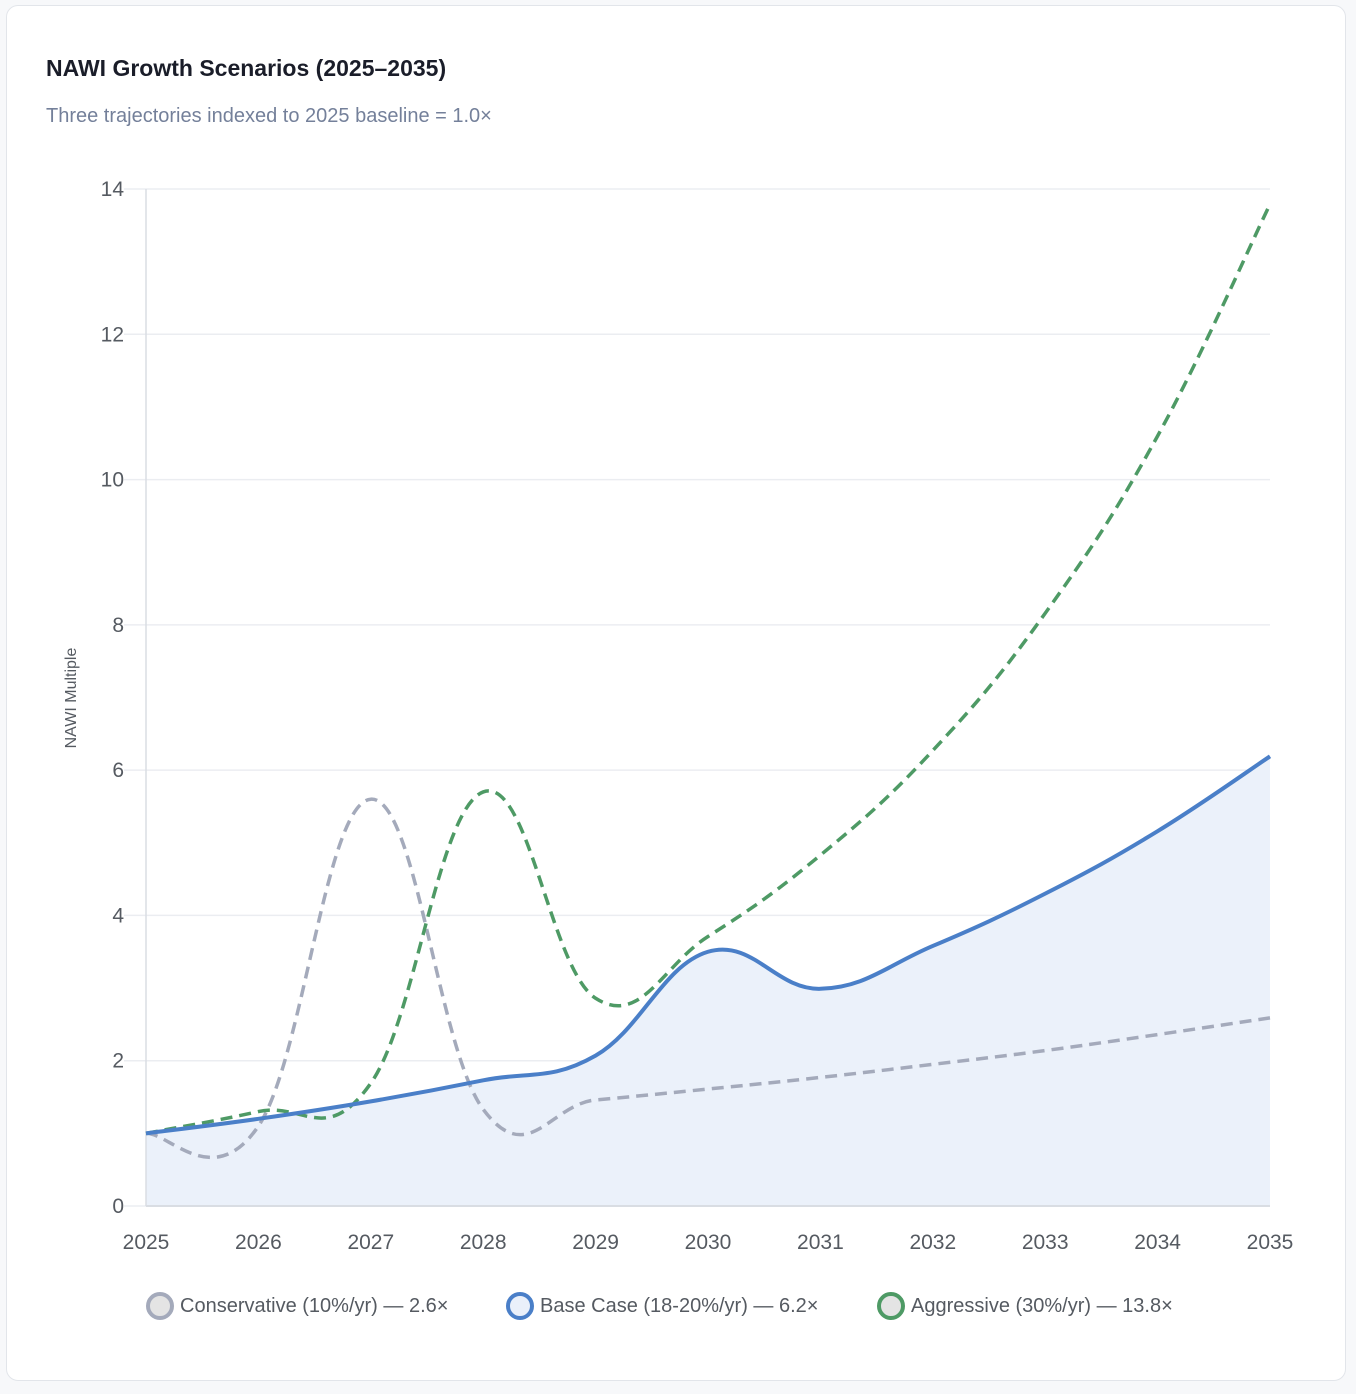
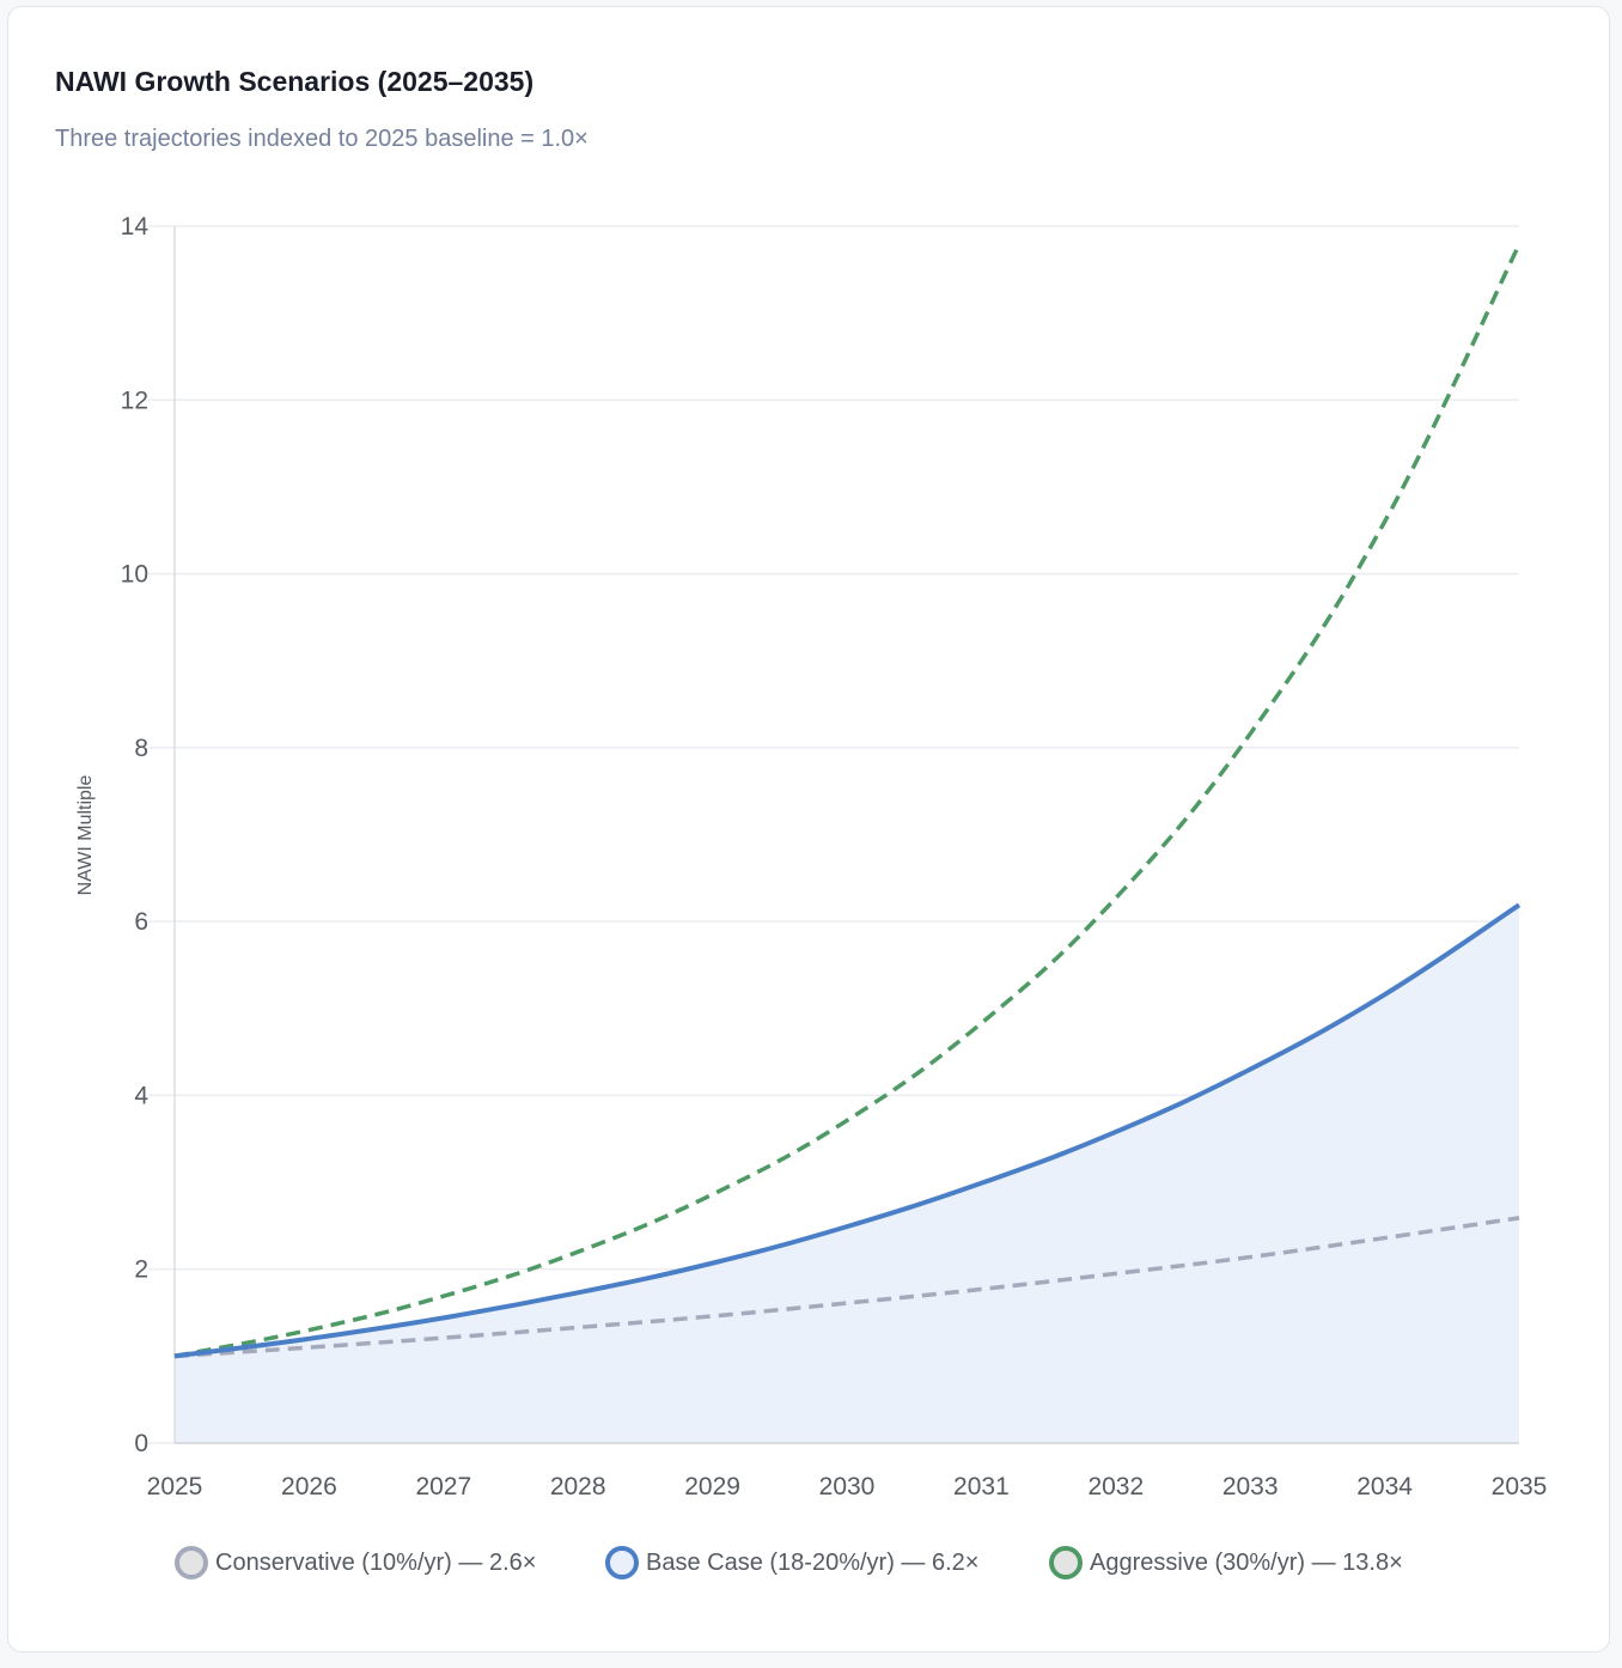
Conservative (10%/yr) — 2.6×/2027: 5.6 -> 1.2
Aggressive (30%/yr) — 13.8×/2028: 5.7 -> 2.2
Base Case (18-20%/yr) — 6.2×/2030: 3.5 -> 2.5
